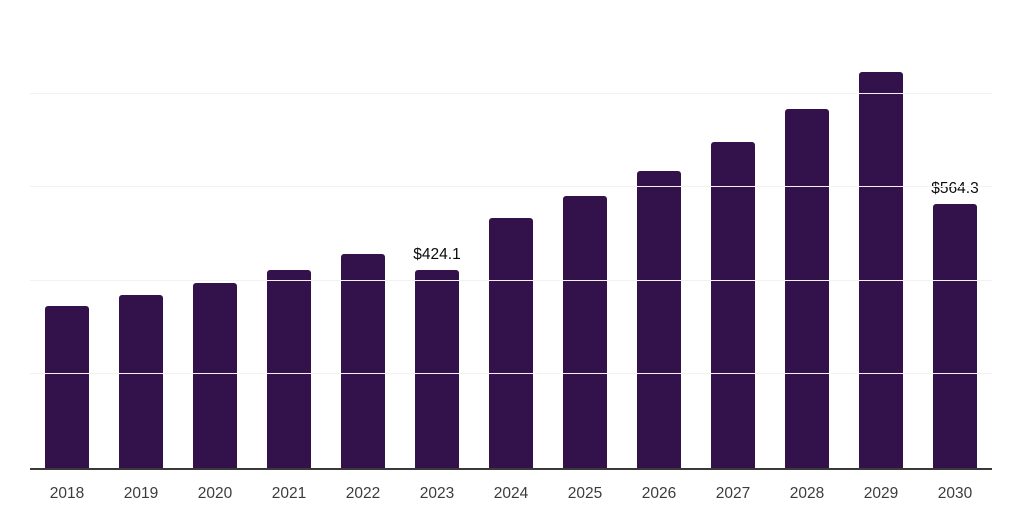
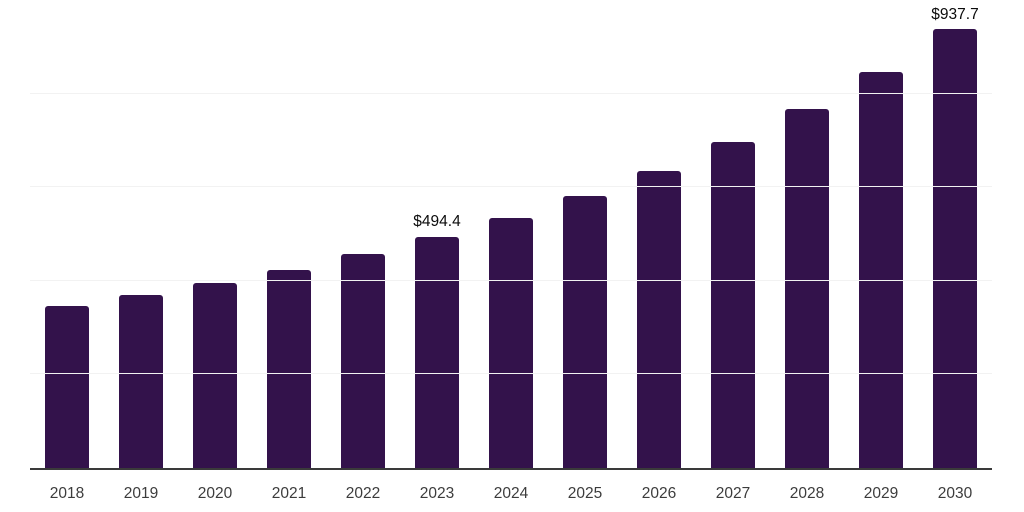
2023: $424.1 -> $494.4
2030: $564.3 -> $937.7
